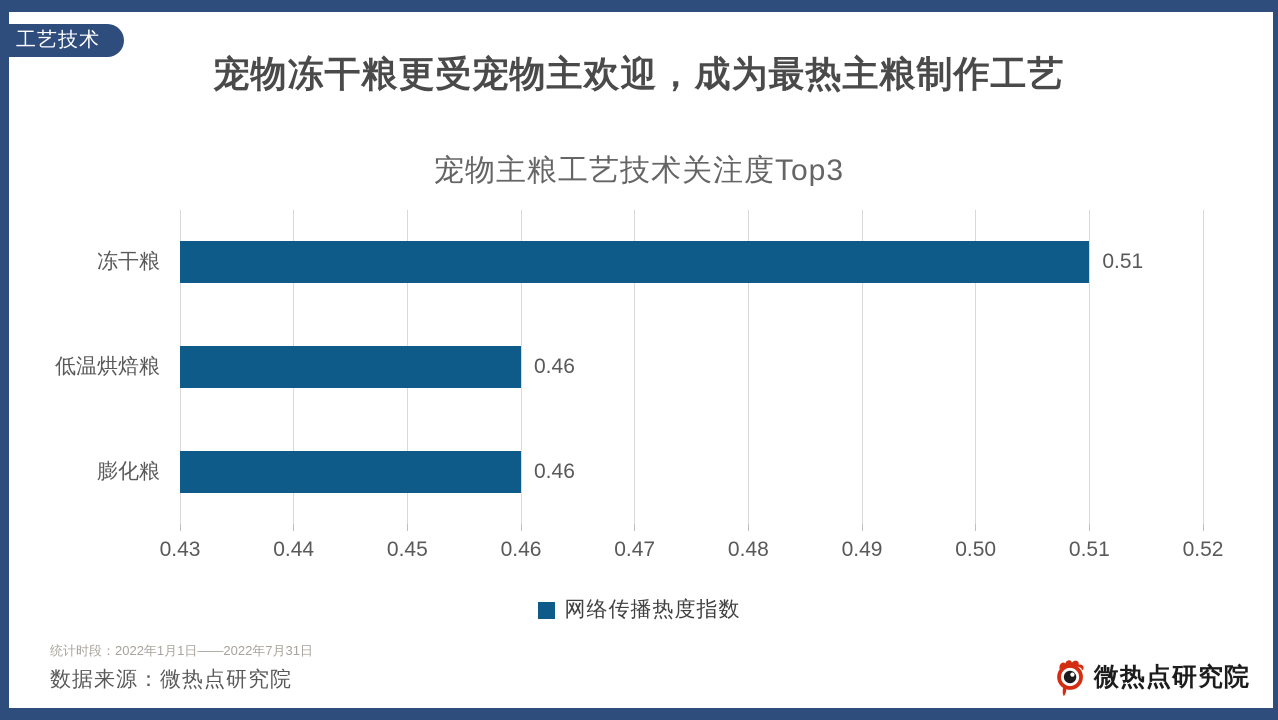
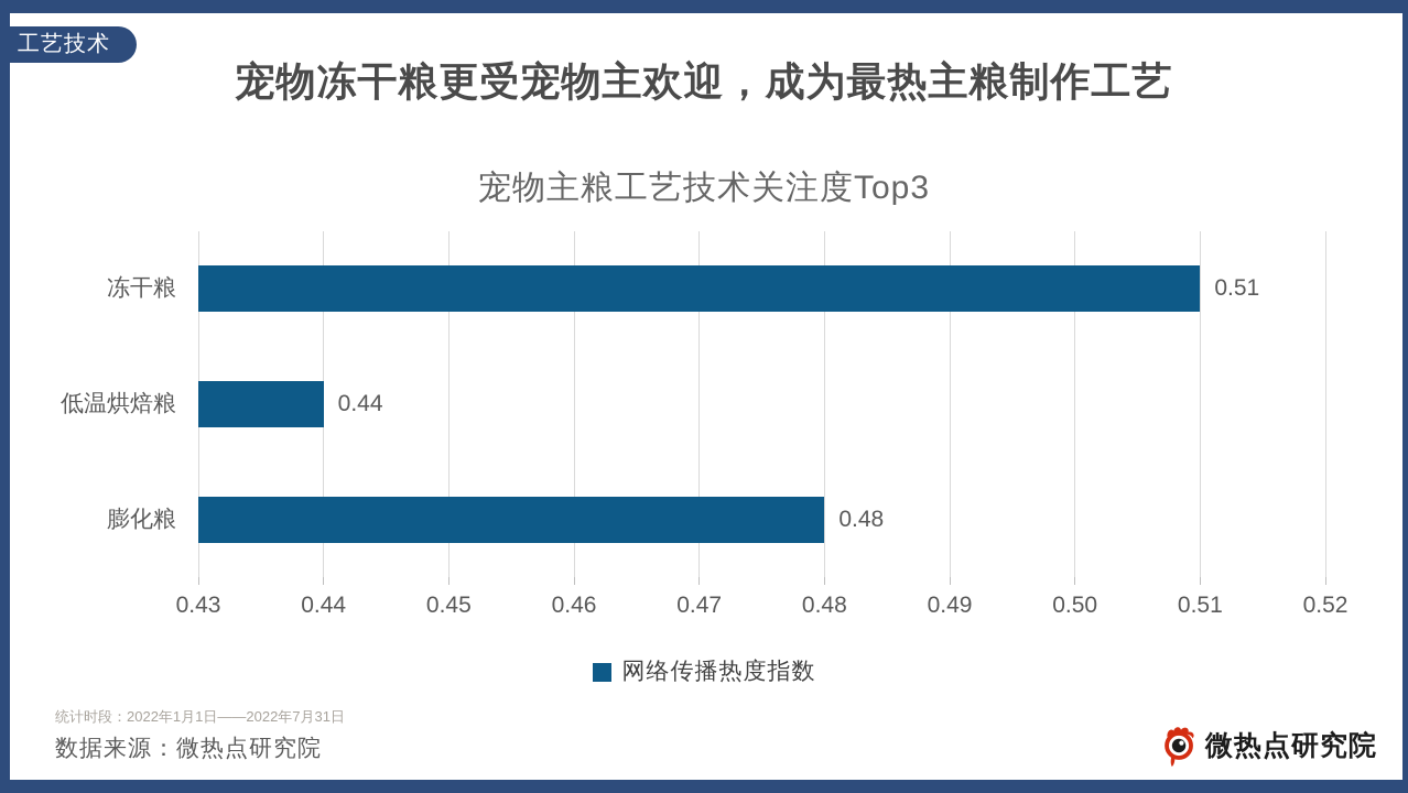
低温烘焙粮: 0.46 -> 0.44
膨化粮: 0.46 -> 0.48
